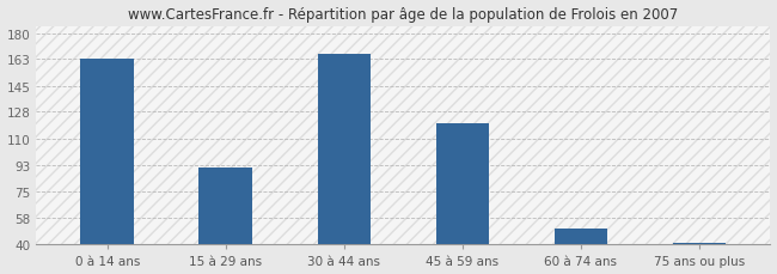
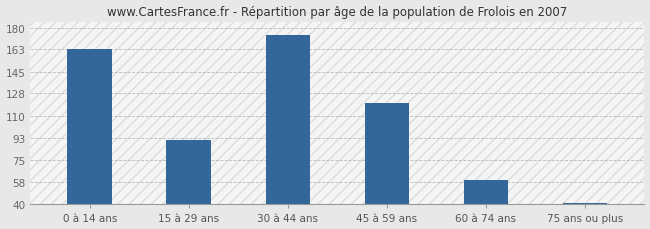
30 à 44 ans: 166 -> 174
60 à 74 ans: 51 -> 59
